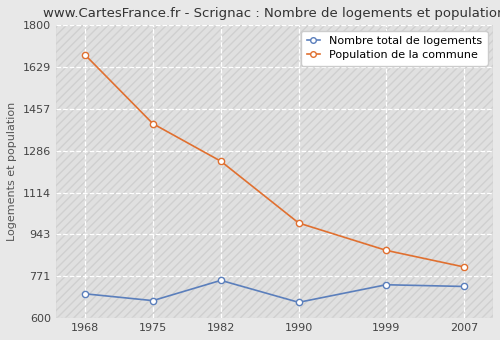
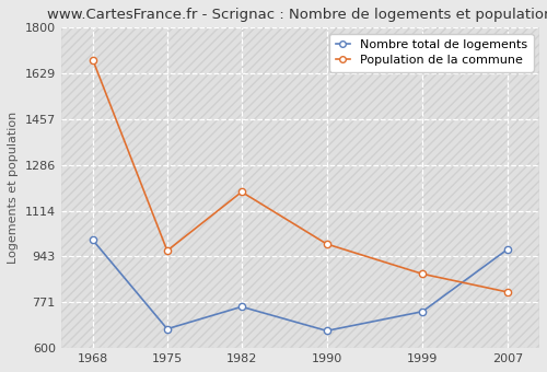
Nombre total de logements/1968: 700 -> 1005
Population de la commune/1975: 1397 -> 965
Population de la commune/1982: 1243 -> 1185
Nombre total de logements/2007: 730 -> 970
